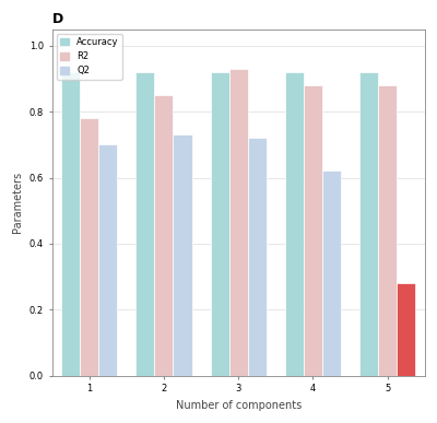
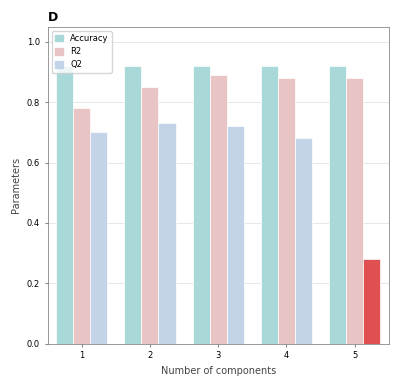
R2/3: 0.93 -> 0.89
Q2/4: 0.62 -> 0.68
